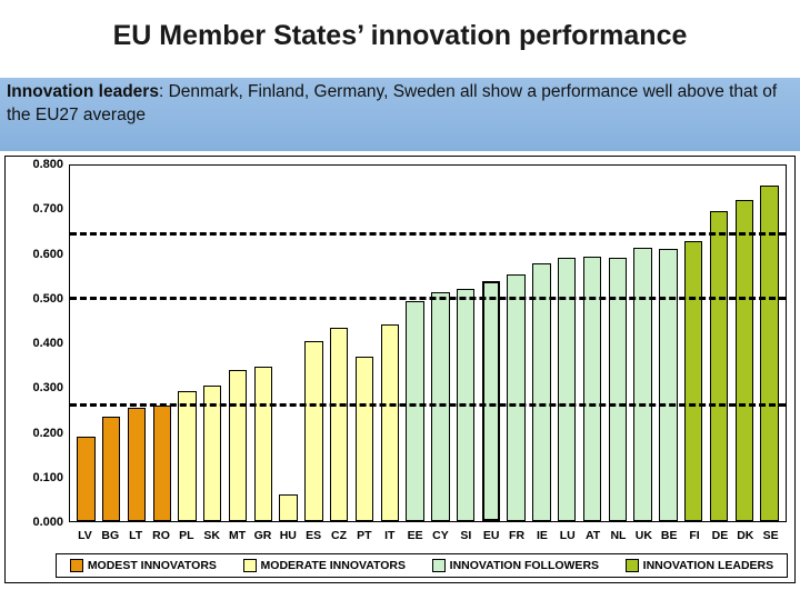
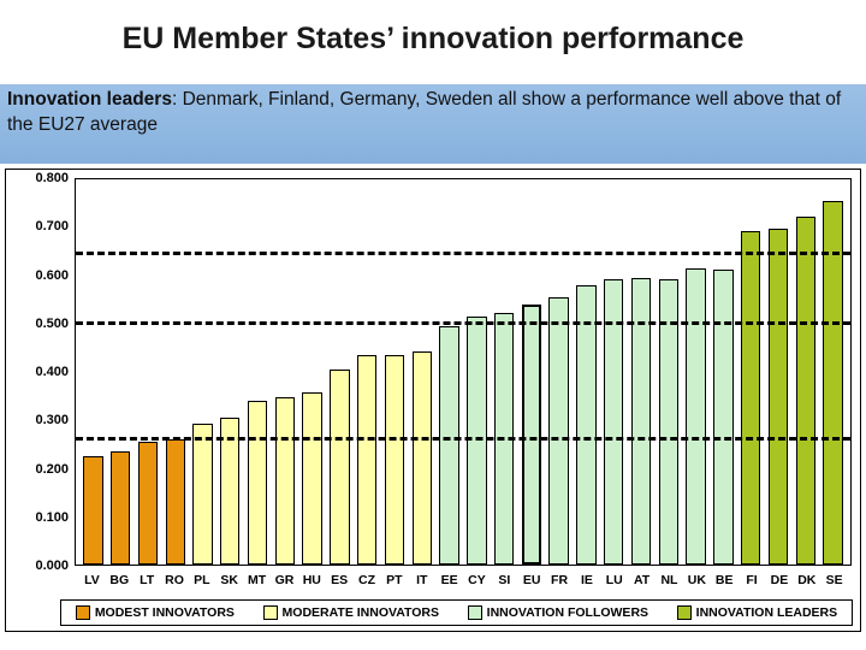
LV: 0.19 -> 0.23
HU: 0.06 -> 0.36
PT: 0.37 -> 0.43
FI: 0.63 -> 0.69
